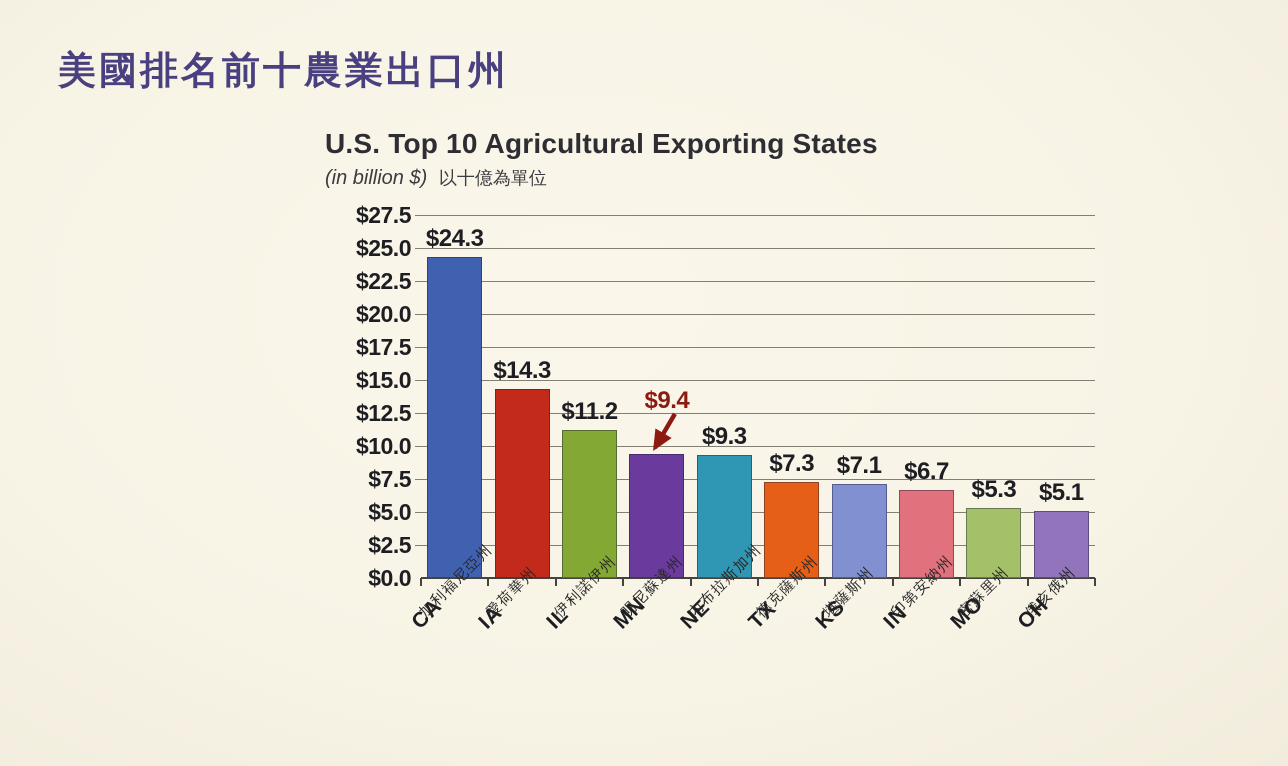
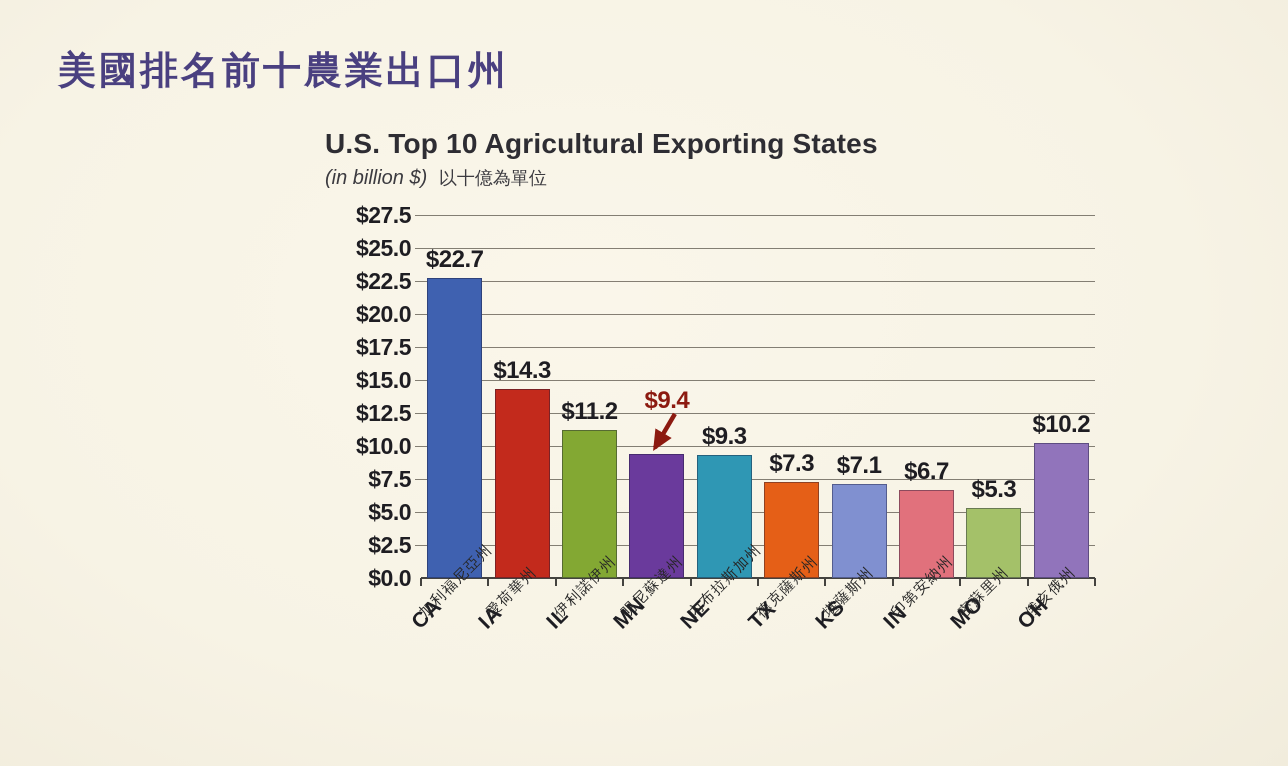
CA: $24.3 -> $22.7
OH: $5.1 -> $10.2
